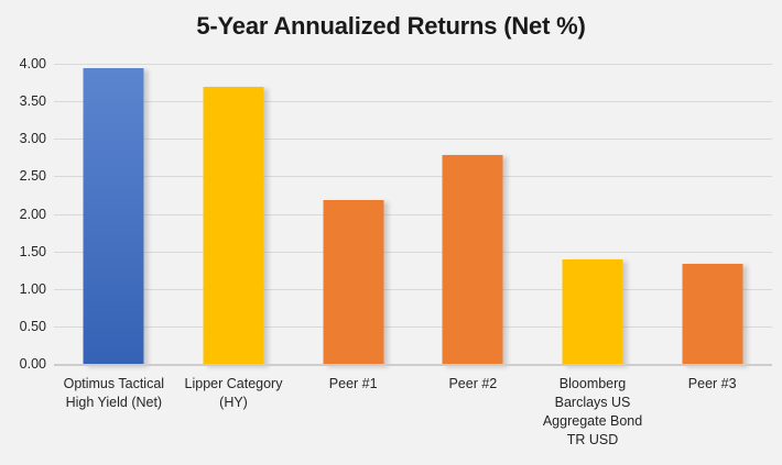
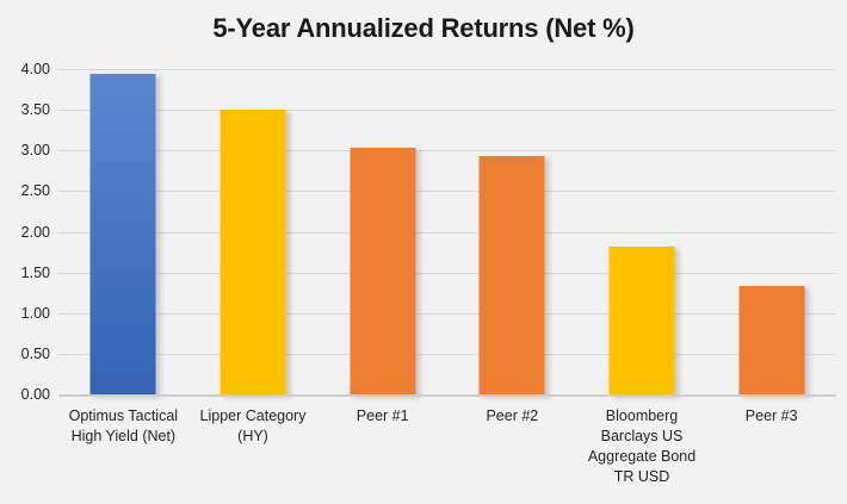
Lipper Category (HY): 3.7 -> 3.5
Peer #1: 2.2 -> 3.0
Peer #2: 2.8 -> 3.0
Bloomberg Barclays US Aggregate Bond TR USD: 1.4 -> 1.8
